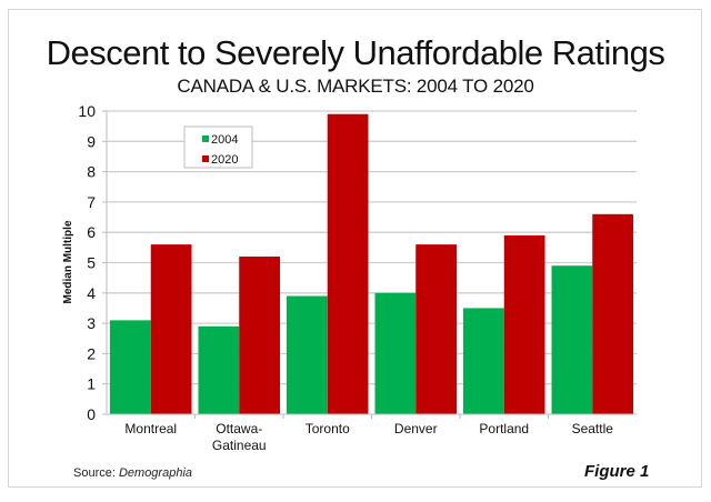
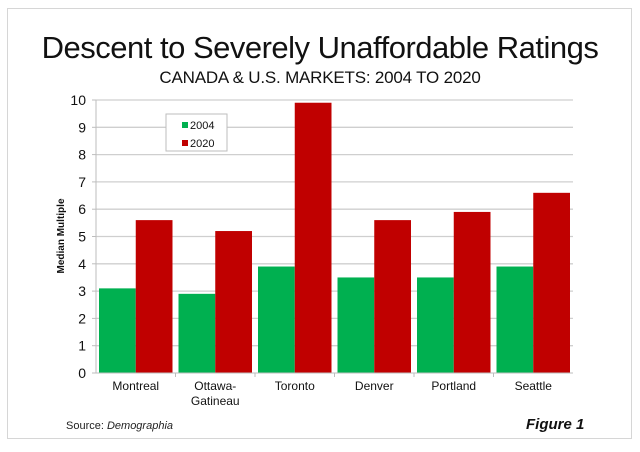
2004/Denver: 4.0 -> 3.5
2004/Seattle: 4.9 -> 3.9
